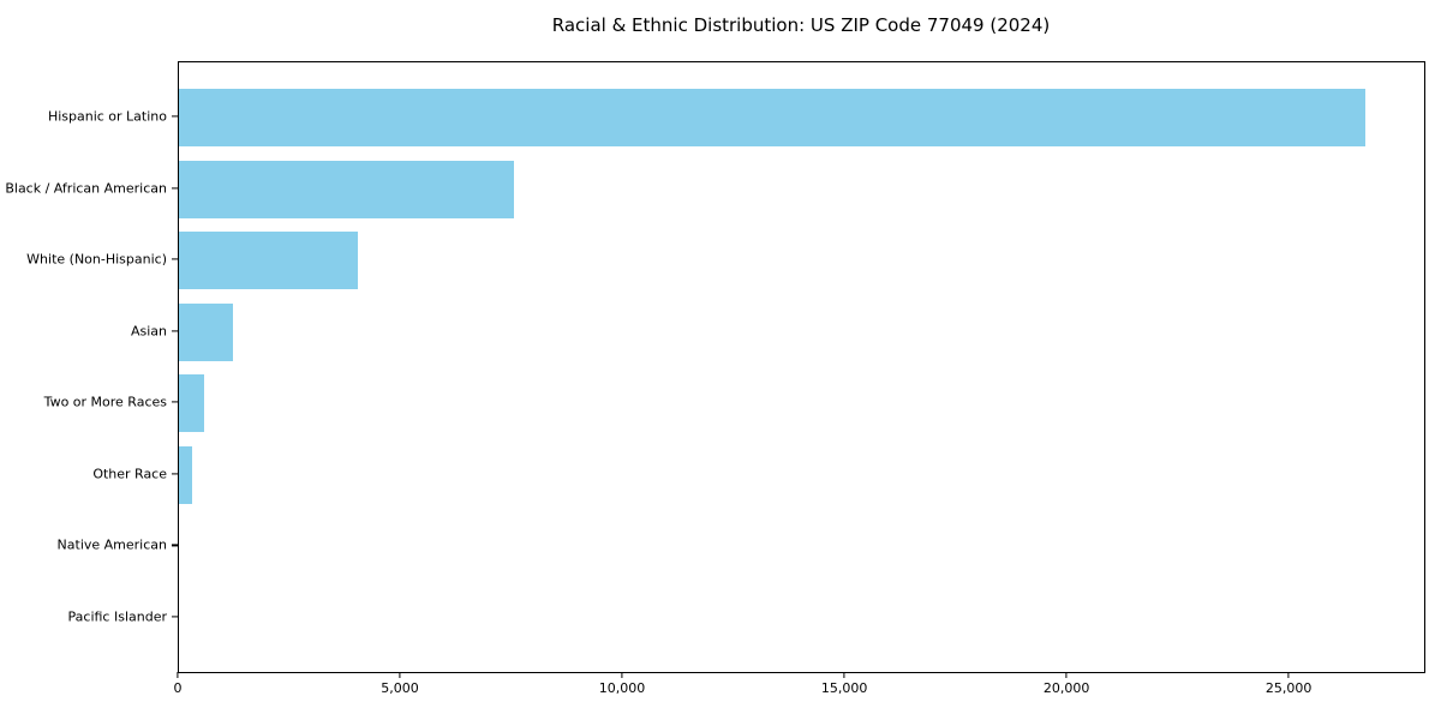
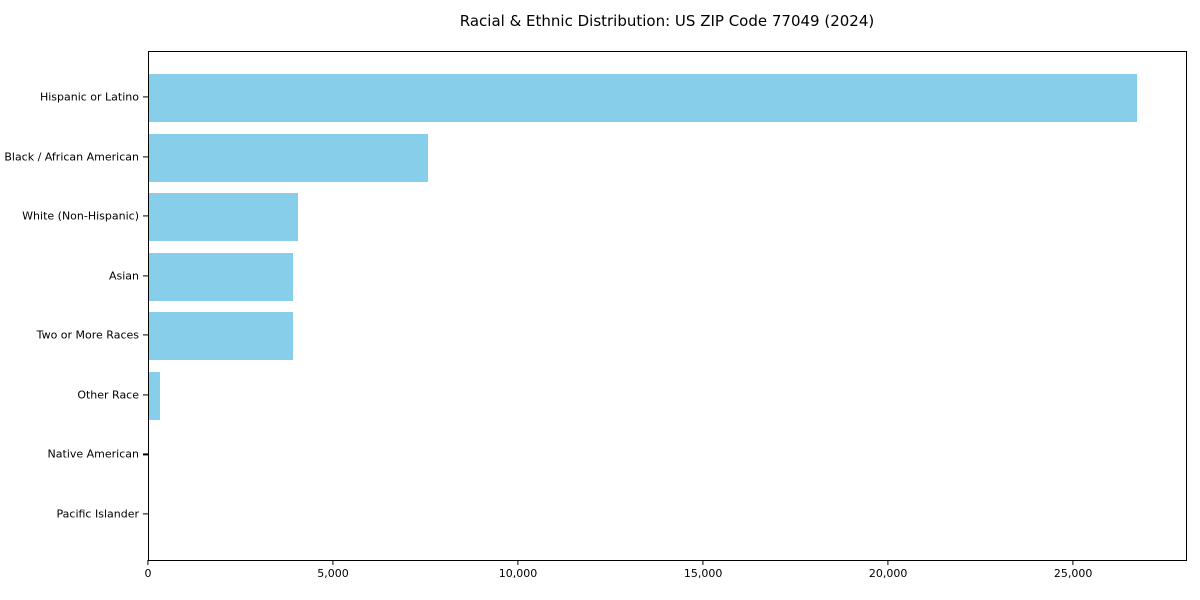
Asian: 1200 -> 3900
Two or More Races: 600 -> 3900
